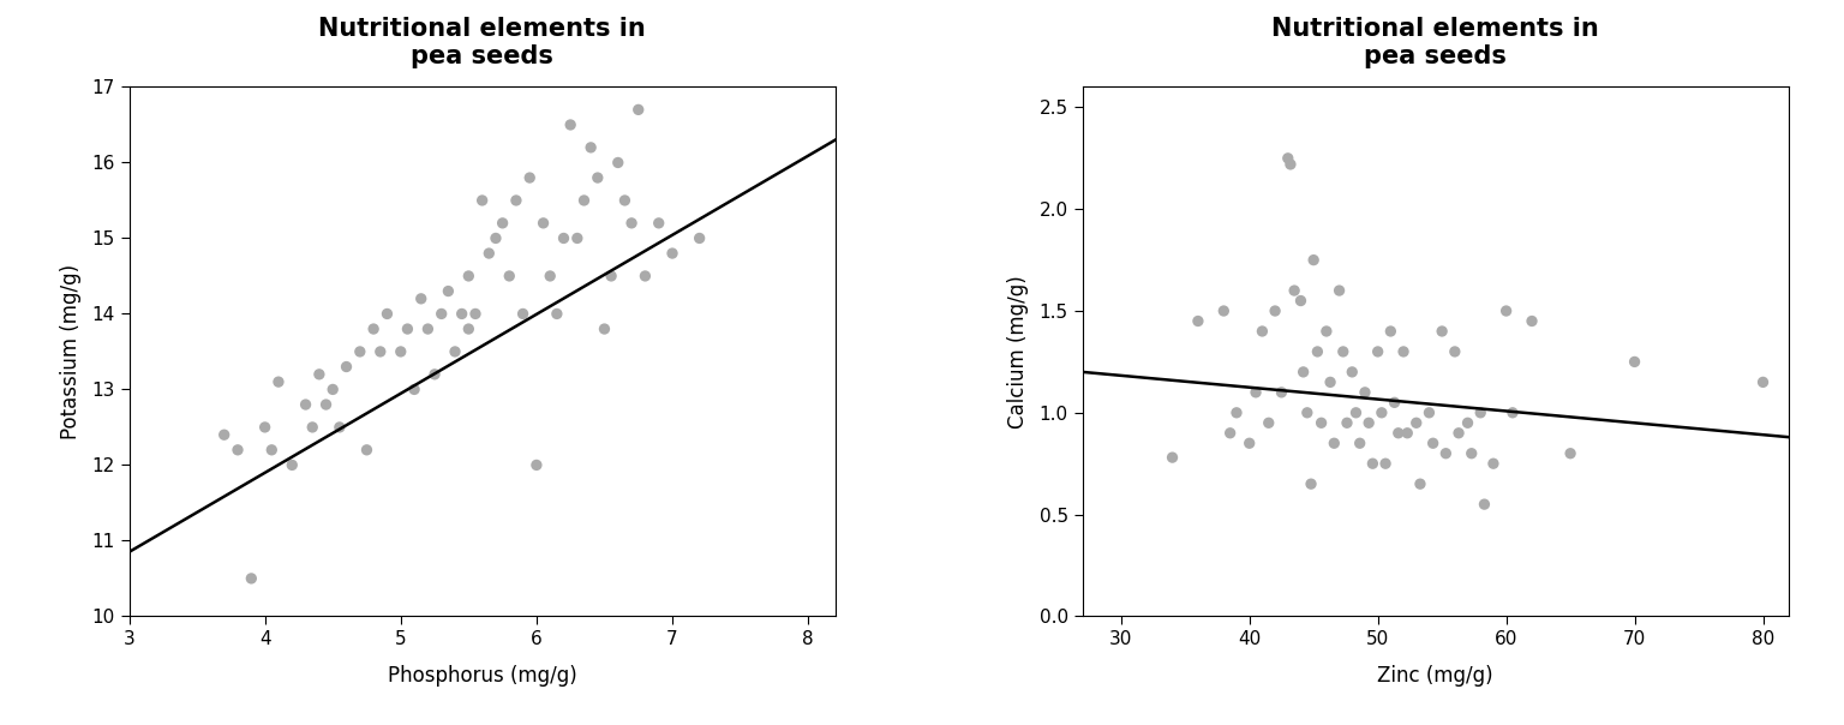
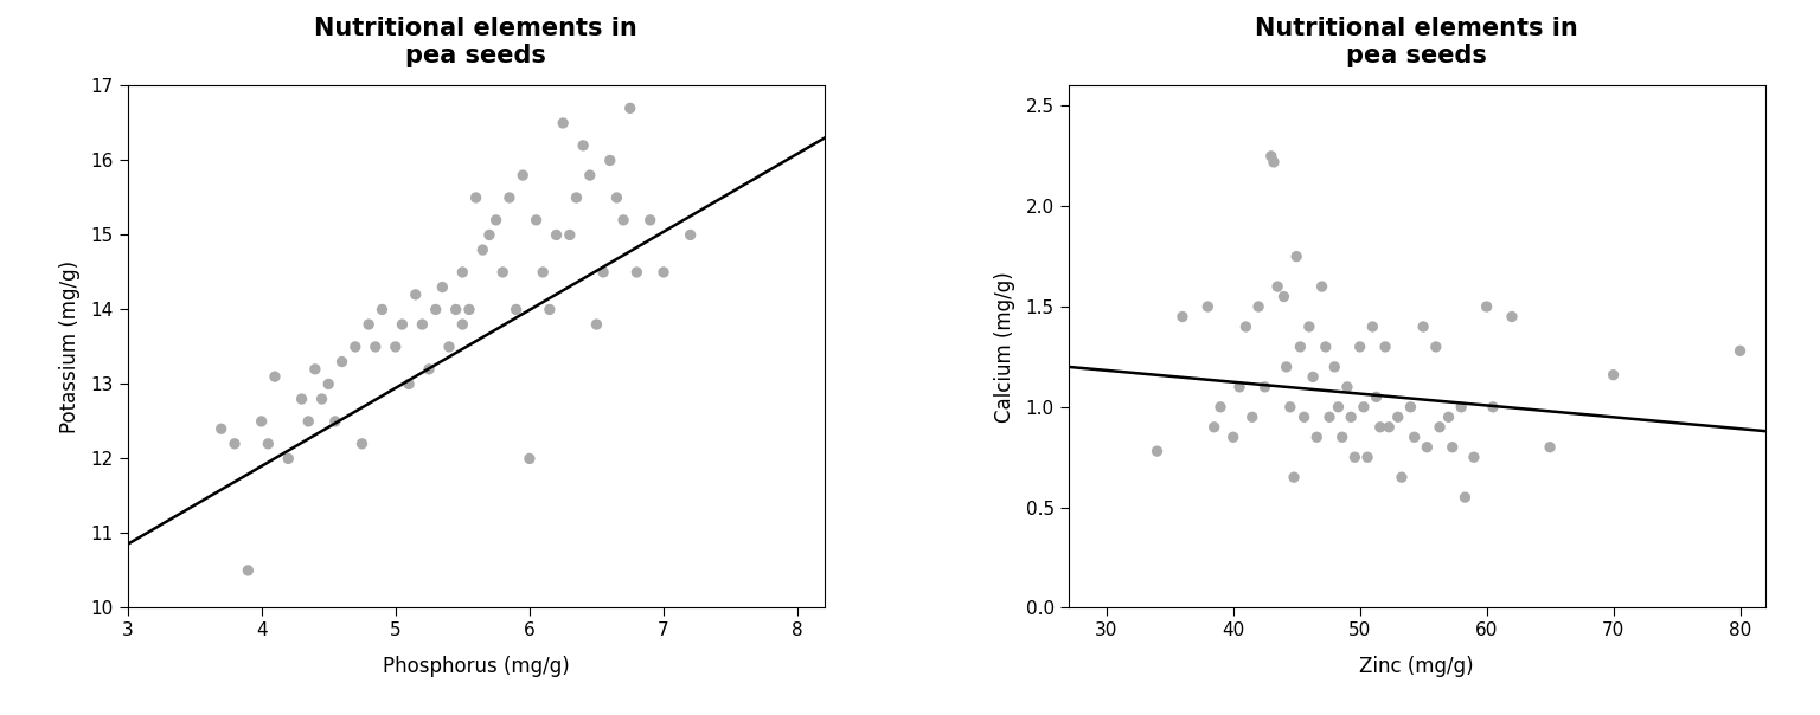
7: 14.8 -> 14.5
70: 1.25 -> 1.16
80: 1.15 -> 1.28
